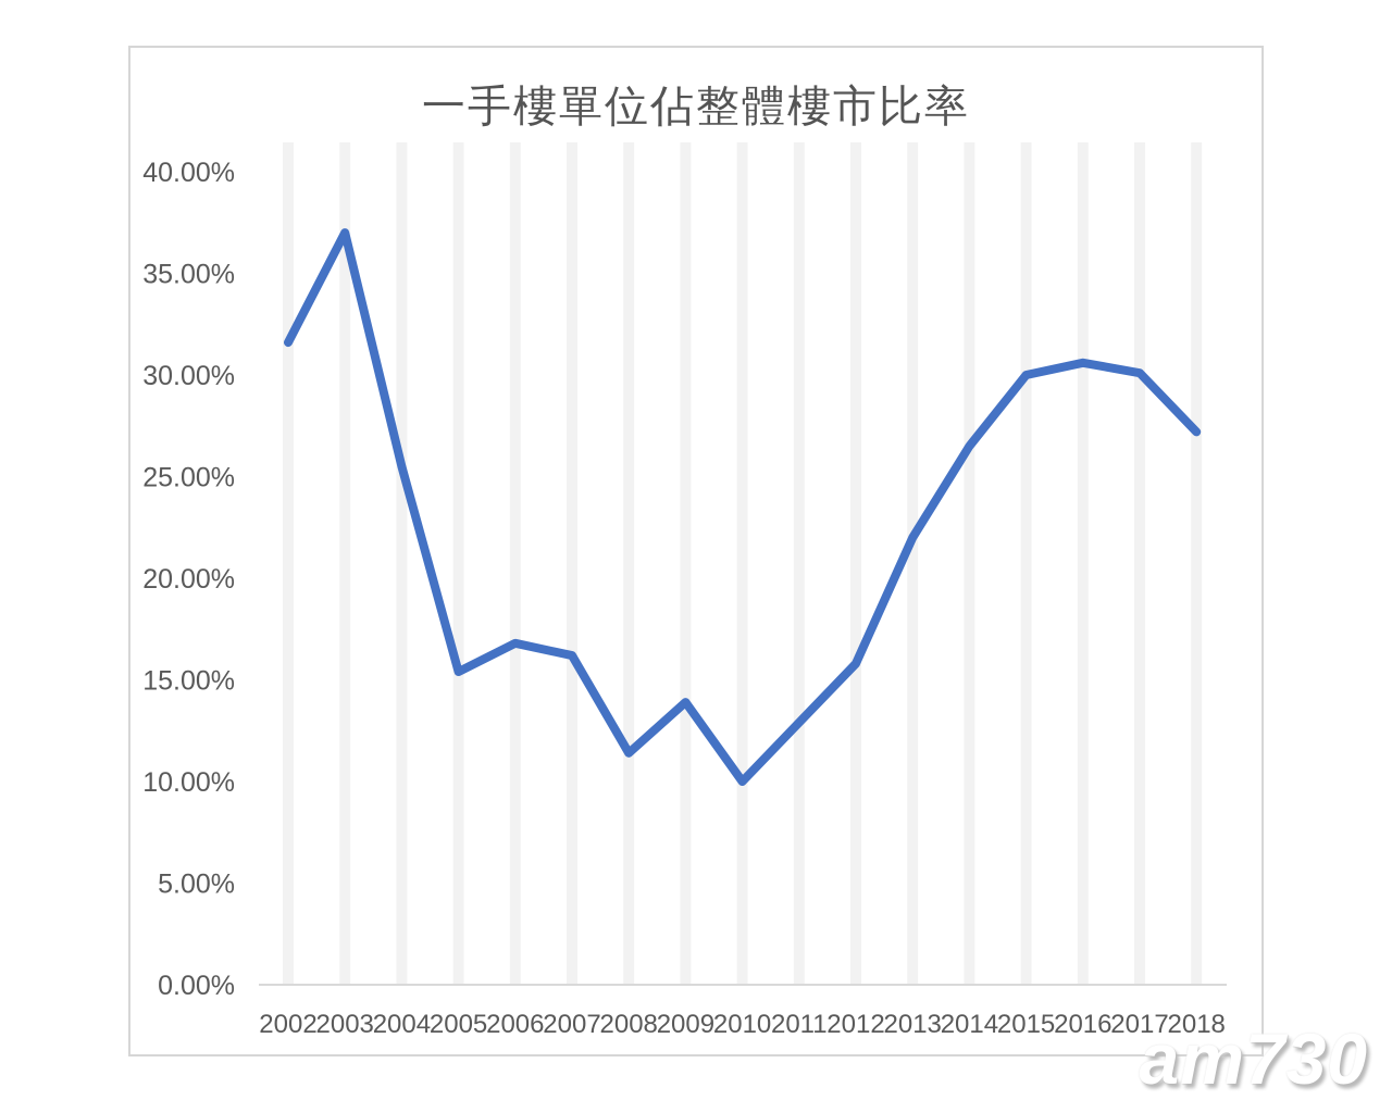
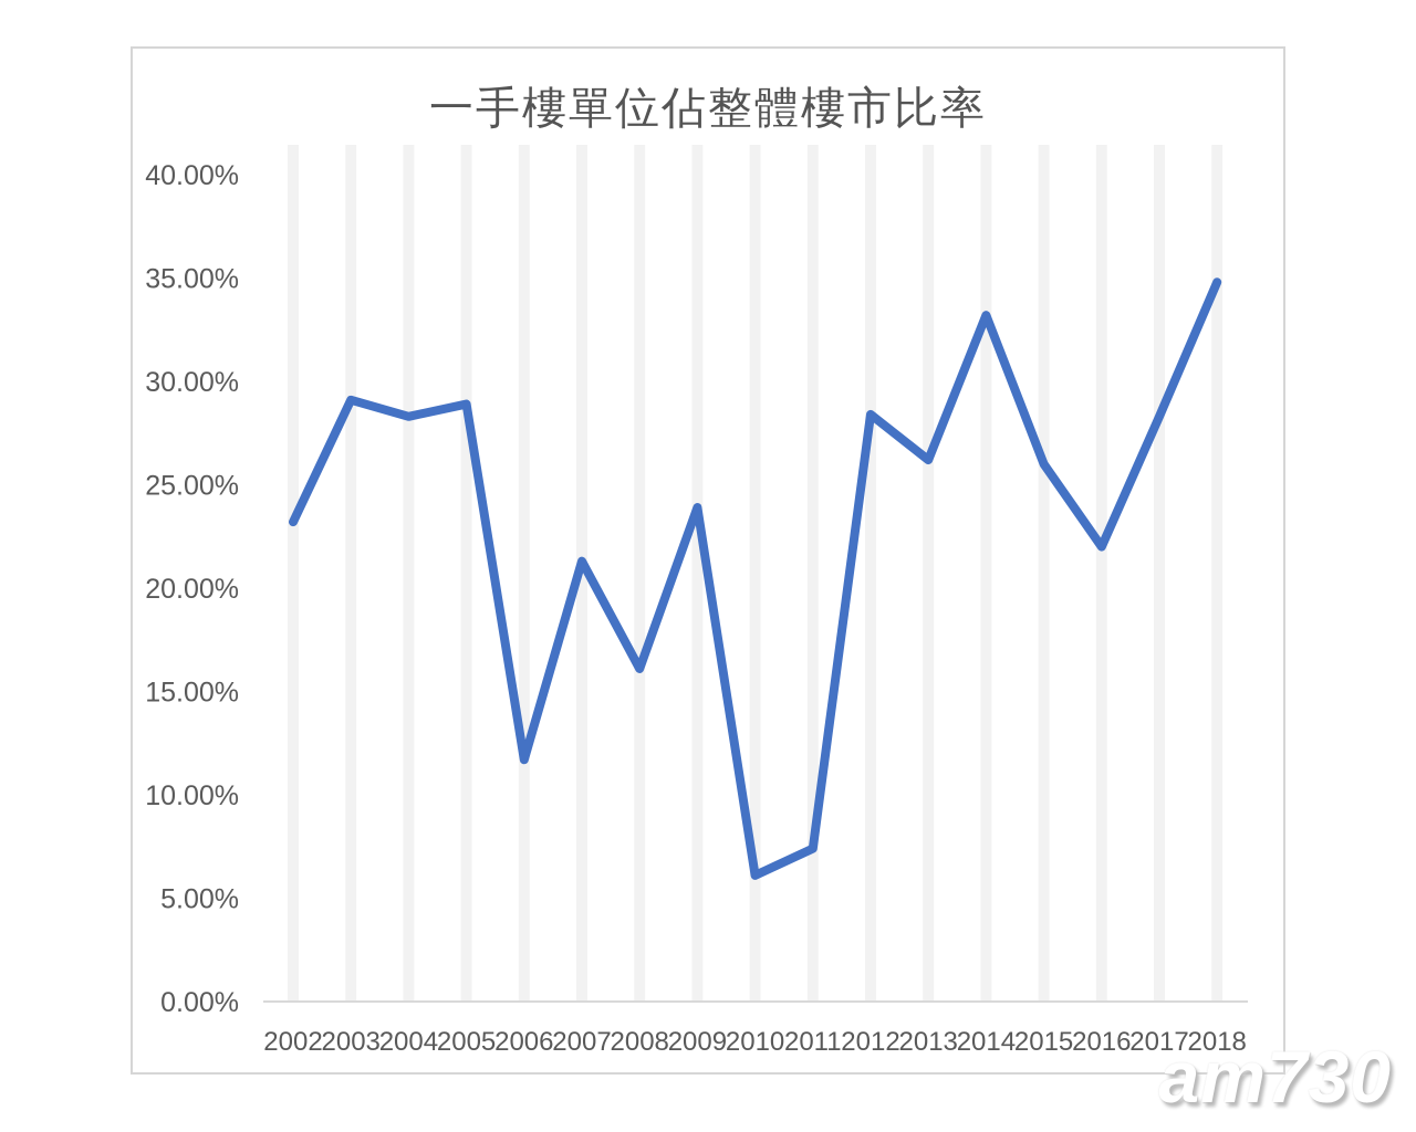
2002: 31.6% -> 23.2%
2003: 37.0% -> 29.1%
2004: 25.5% -> 28.3%
2005: 15.4% -> 28.9%
2006: 16.8% -> 11.7%
2007: 16.2% -> 21.3%
2008: 11.4% -> 16.1%
2009: 13.9% -> 23.9%
2010: 10.0% -> 6.1%
2011: 12.9% -> 7.4%
2012: 15.8% -> 28.4%
2013: 22.0% -> 26.2%
2014: 26.5% -> 33.2%
2015: 30.0% -> 26.0%
2016: 30.6% -> 22.0%
2017: 30.1% -> 28.3%
2018: 27.2% -> 34.8%
